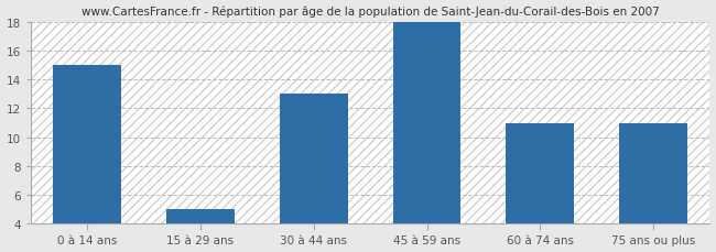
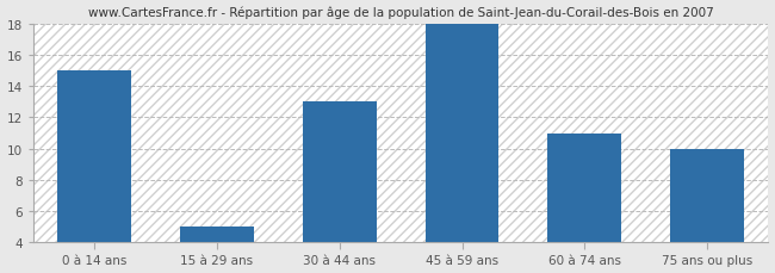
75 ans ou plus: 11 -> 10
